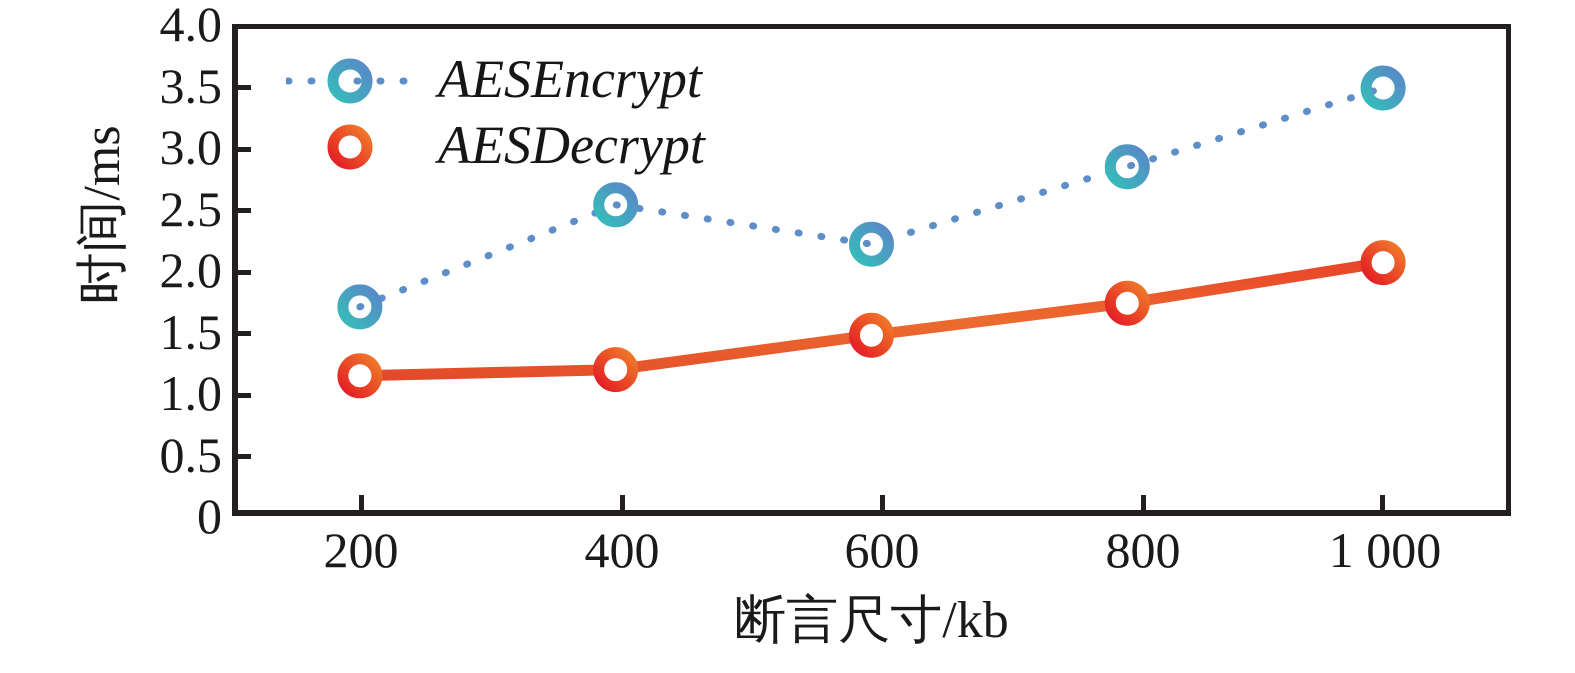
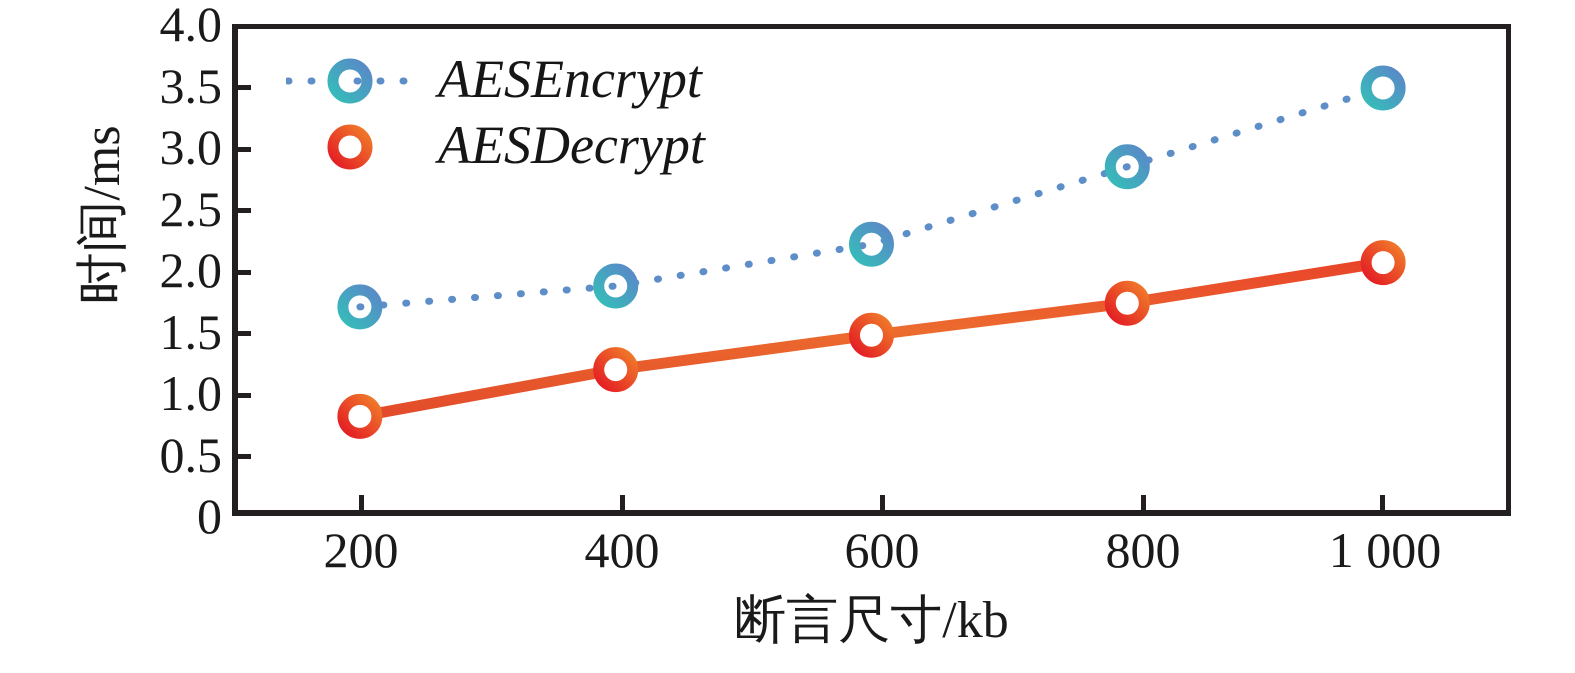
AESDecrypt/200: 1.14 -> 0.81
AESEncrypt/400: 2.53 -> 1.87
